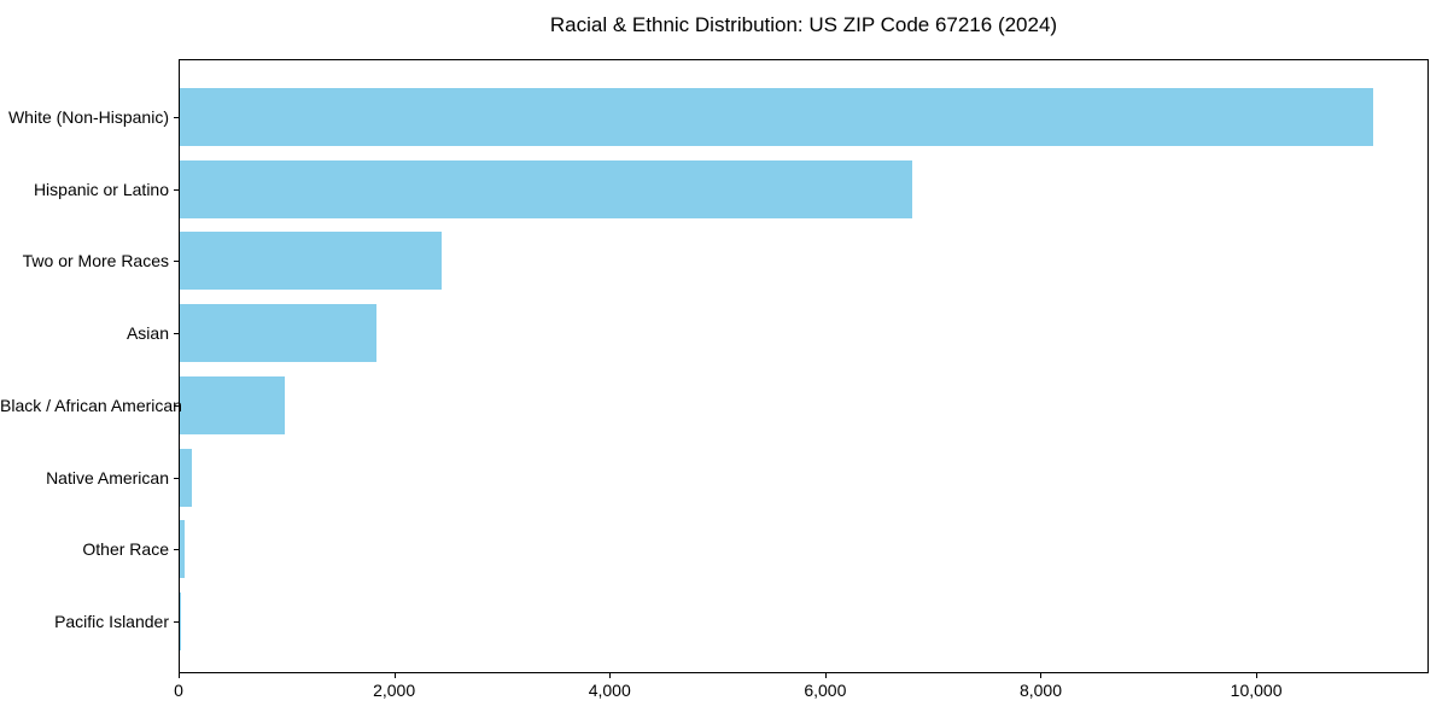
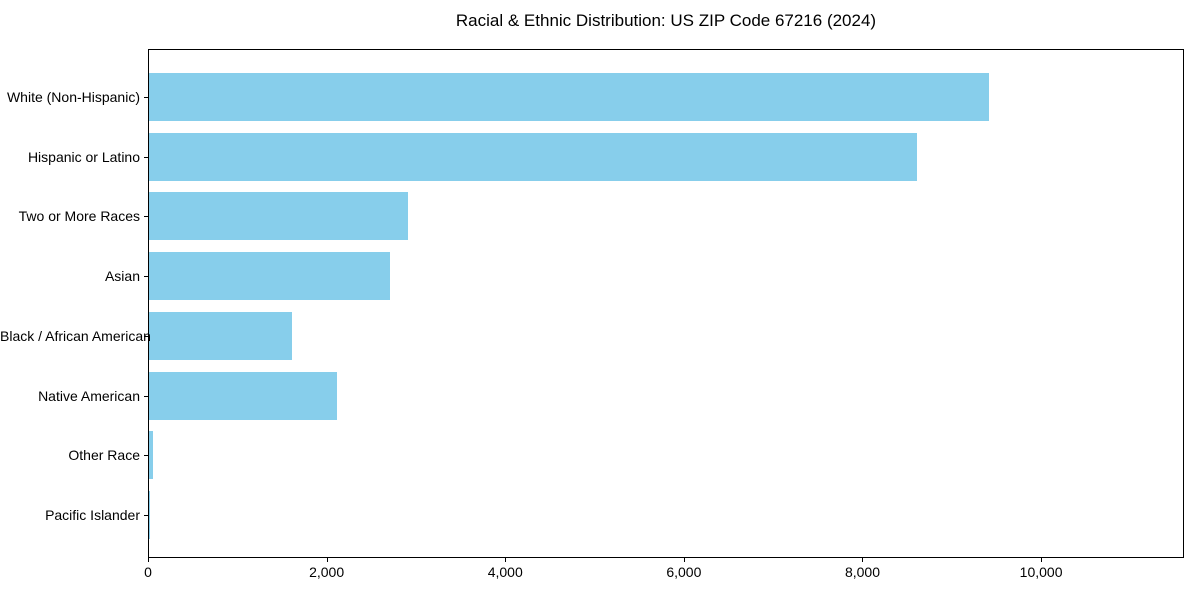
White (Non-Hispanic): 11100 -> 9400
Hispanic or Latino: 6800 -> 8600
Two or More Races: 2400 -> 2900
Asian: 1800 -> 2700
Black / African American: 1000 -> 1600
Native American: 100 -> 2100
